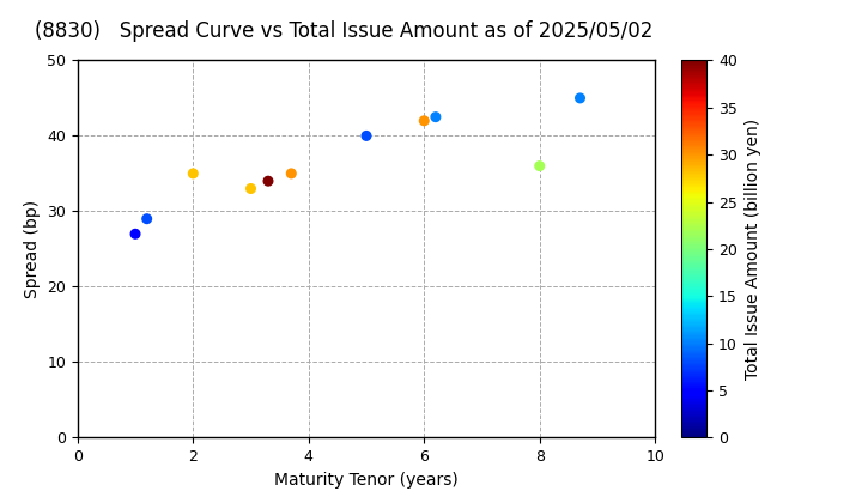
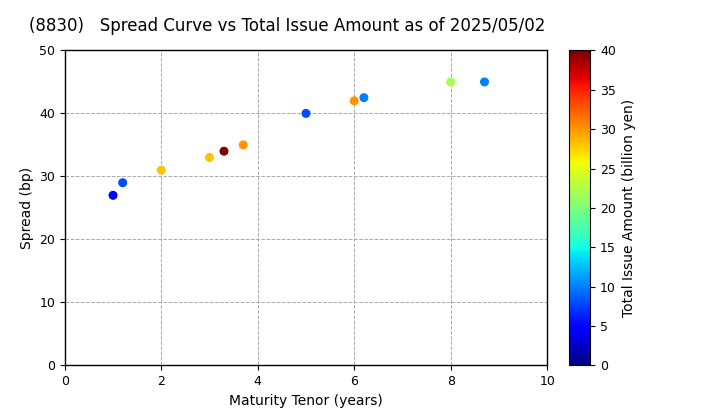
2: 35.0 -> 31.0
8: 36.0 -> 45.0
